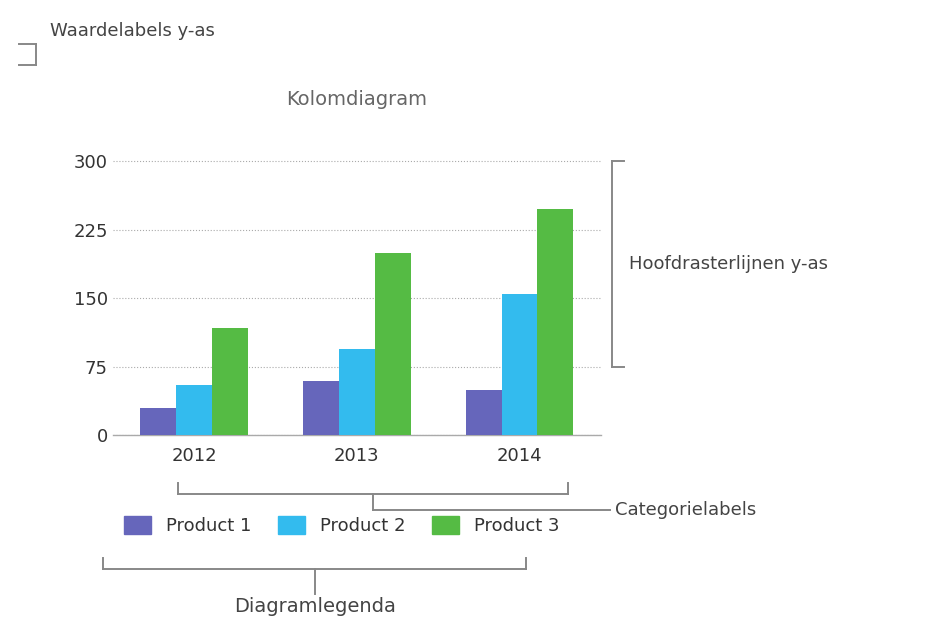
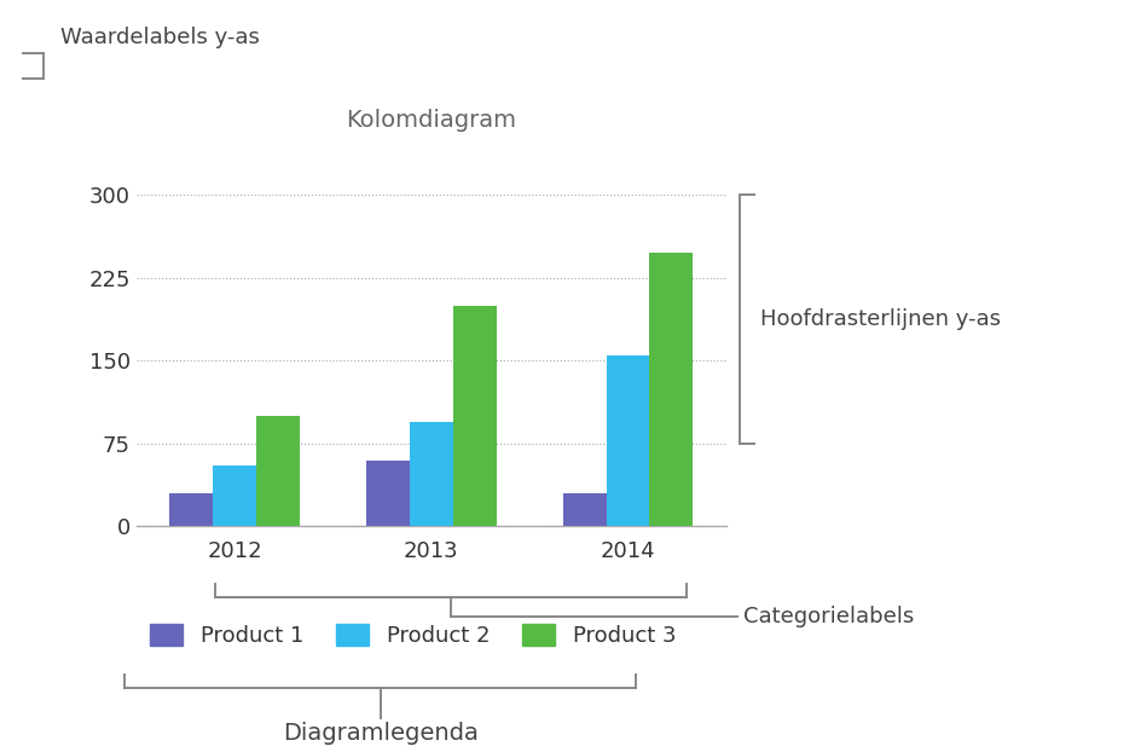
Product 3/2012: 118 -> 100
Product 1/2014: 50 -> 30
